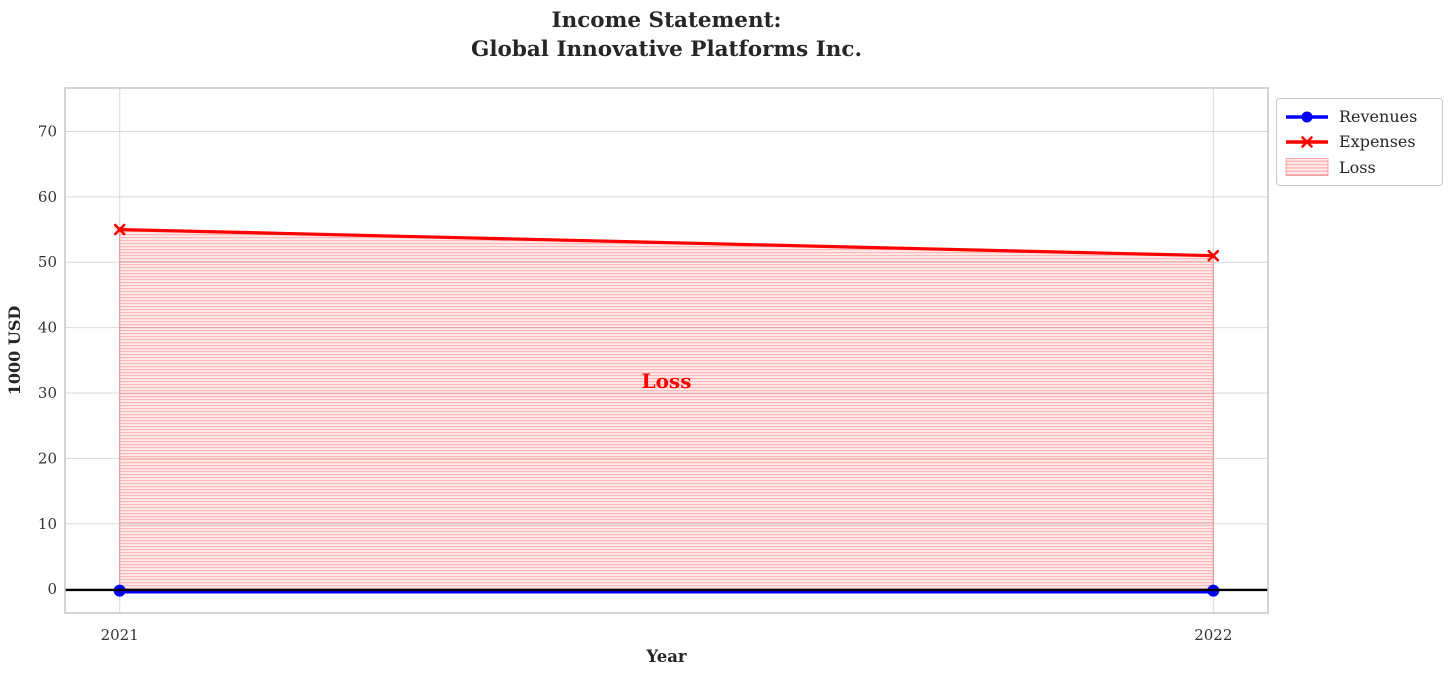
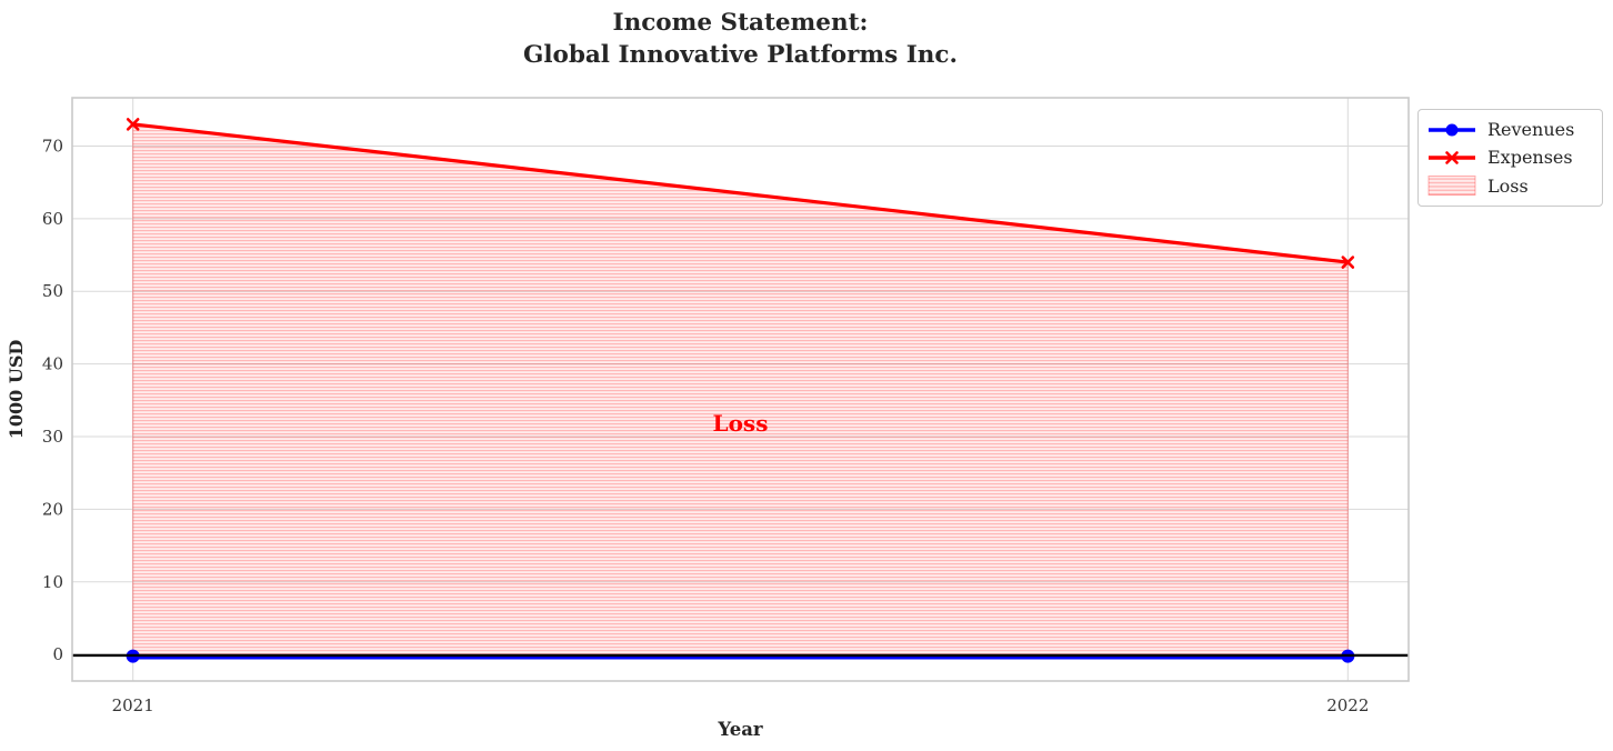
Expenses/2021: 55 -> 73
Expenses/2022: 51 -> 54
